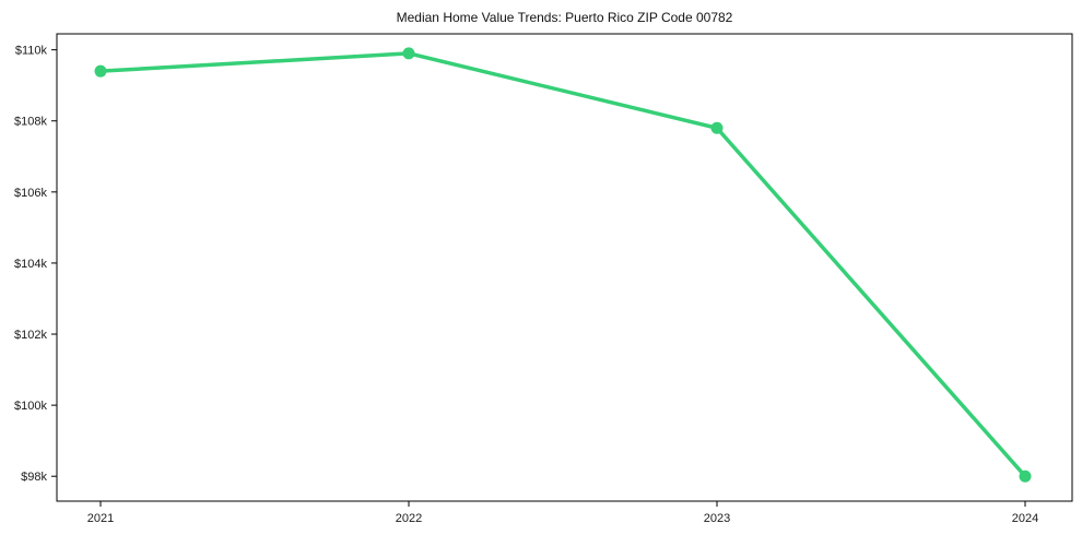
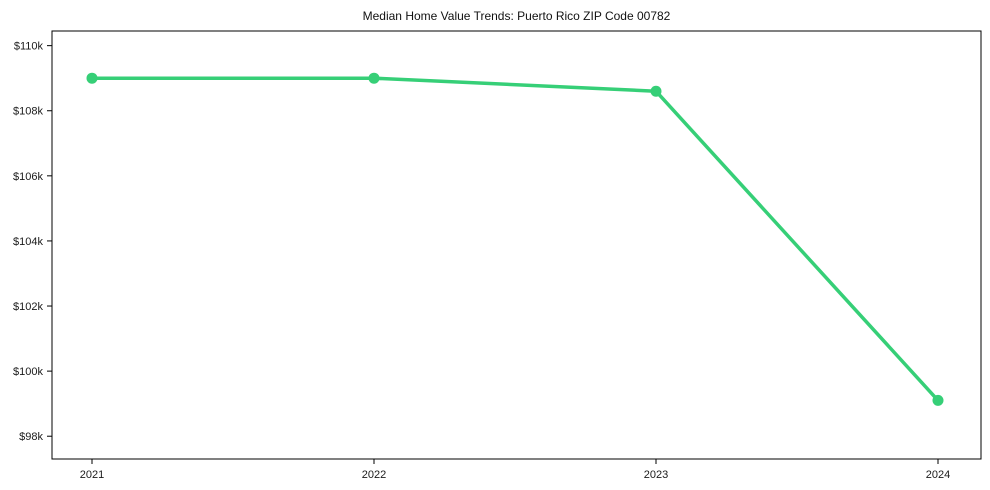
2021: $109.4k -> $109.0k
2022: $109.9k -> $109.0k
2023: $107.8k -> $108.6k
2024: $98.0k -> $99.1k
